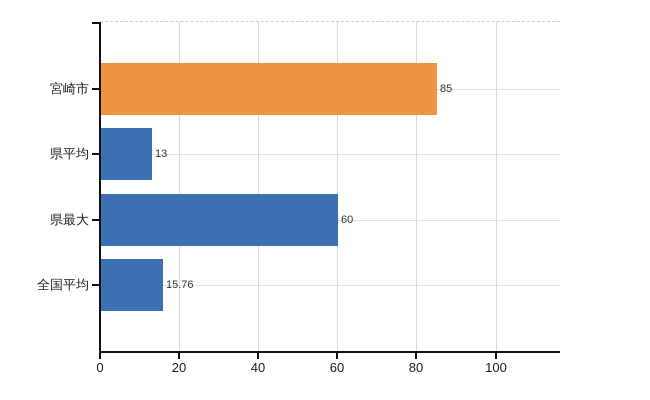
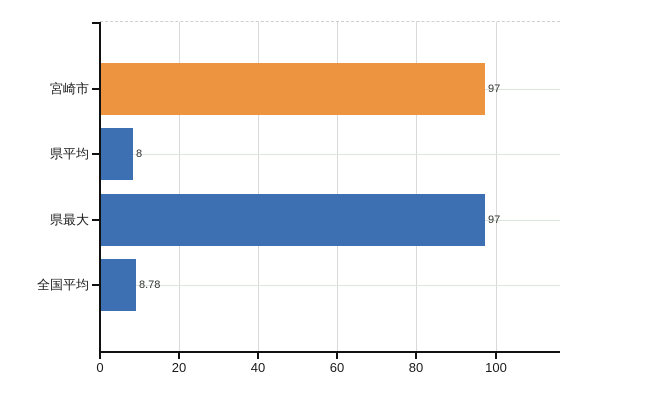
宮崎市: 85 -> 97
県平均: 13 -> 8
県最大: 60 -> 97
全国平均: 15.76 -> 8.78
